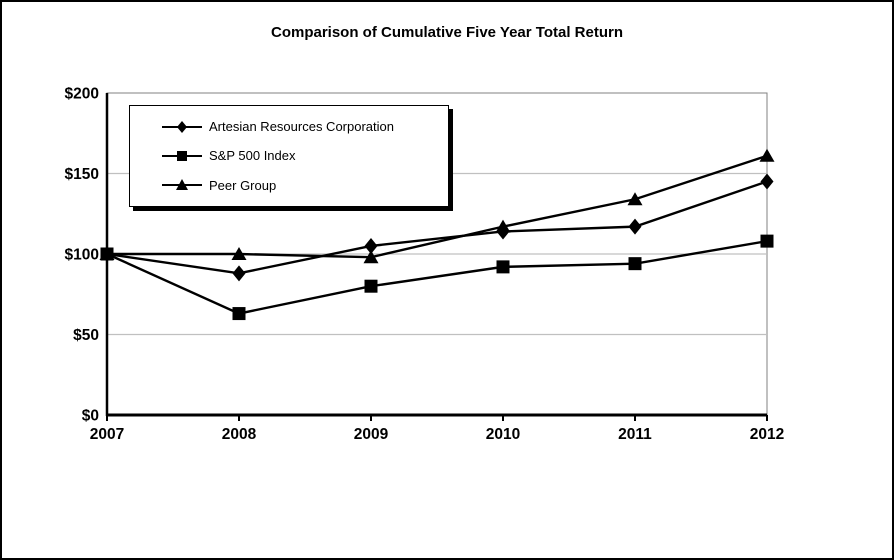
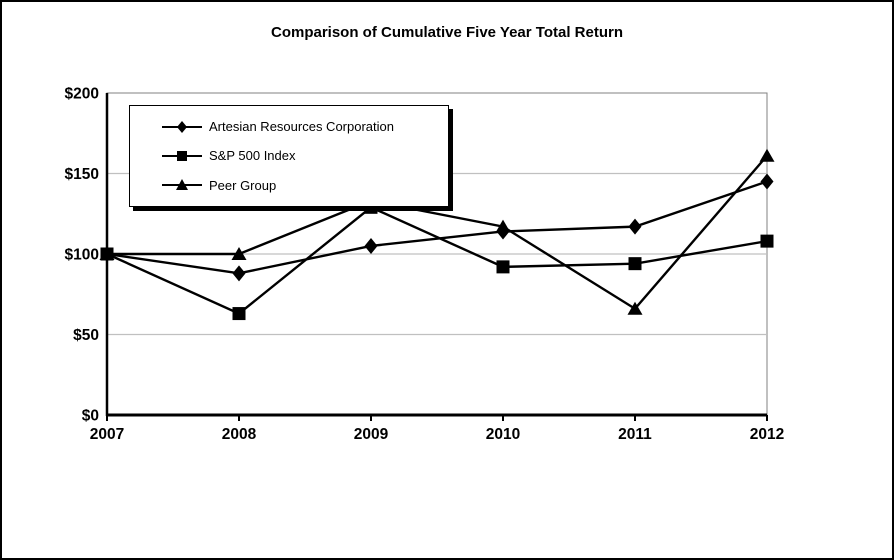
S&P 500 Index/2009: $80 -> $129
Peer Group/2009: $98 -> $133
Peer Group/2011: $134 -> $66
